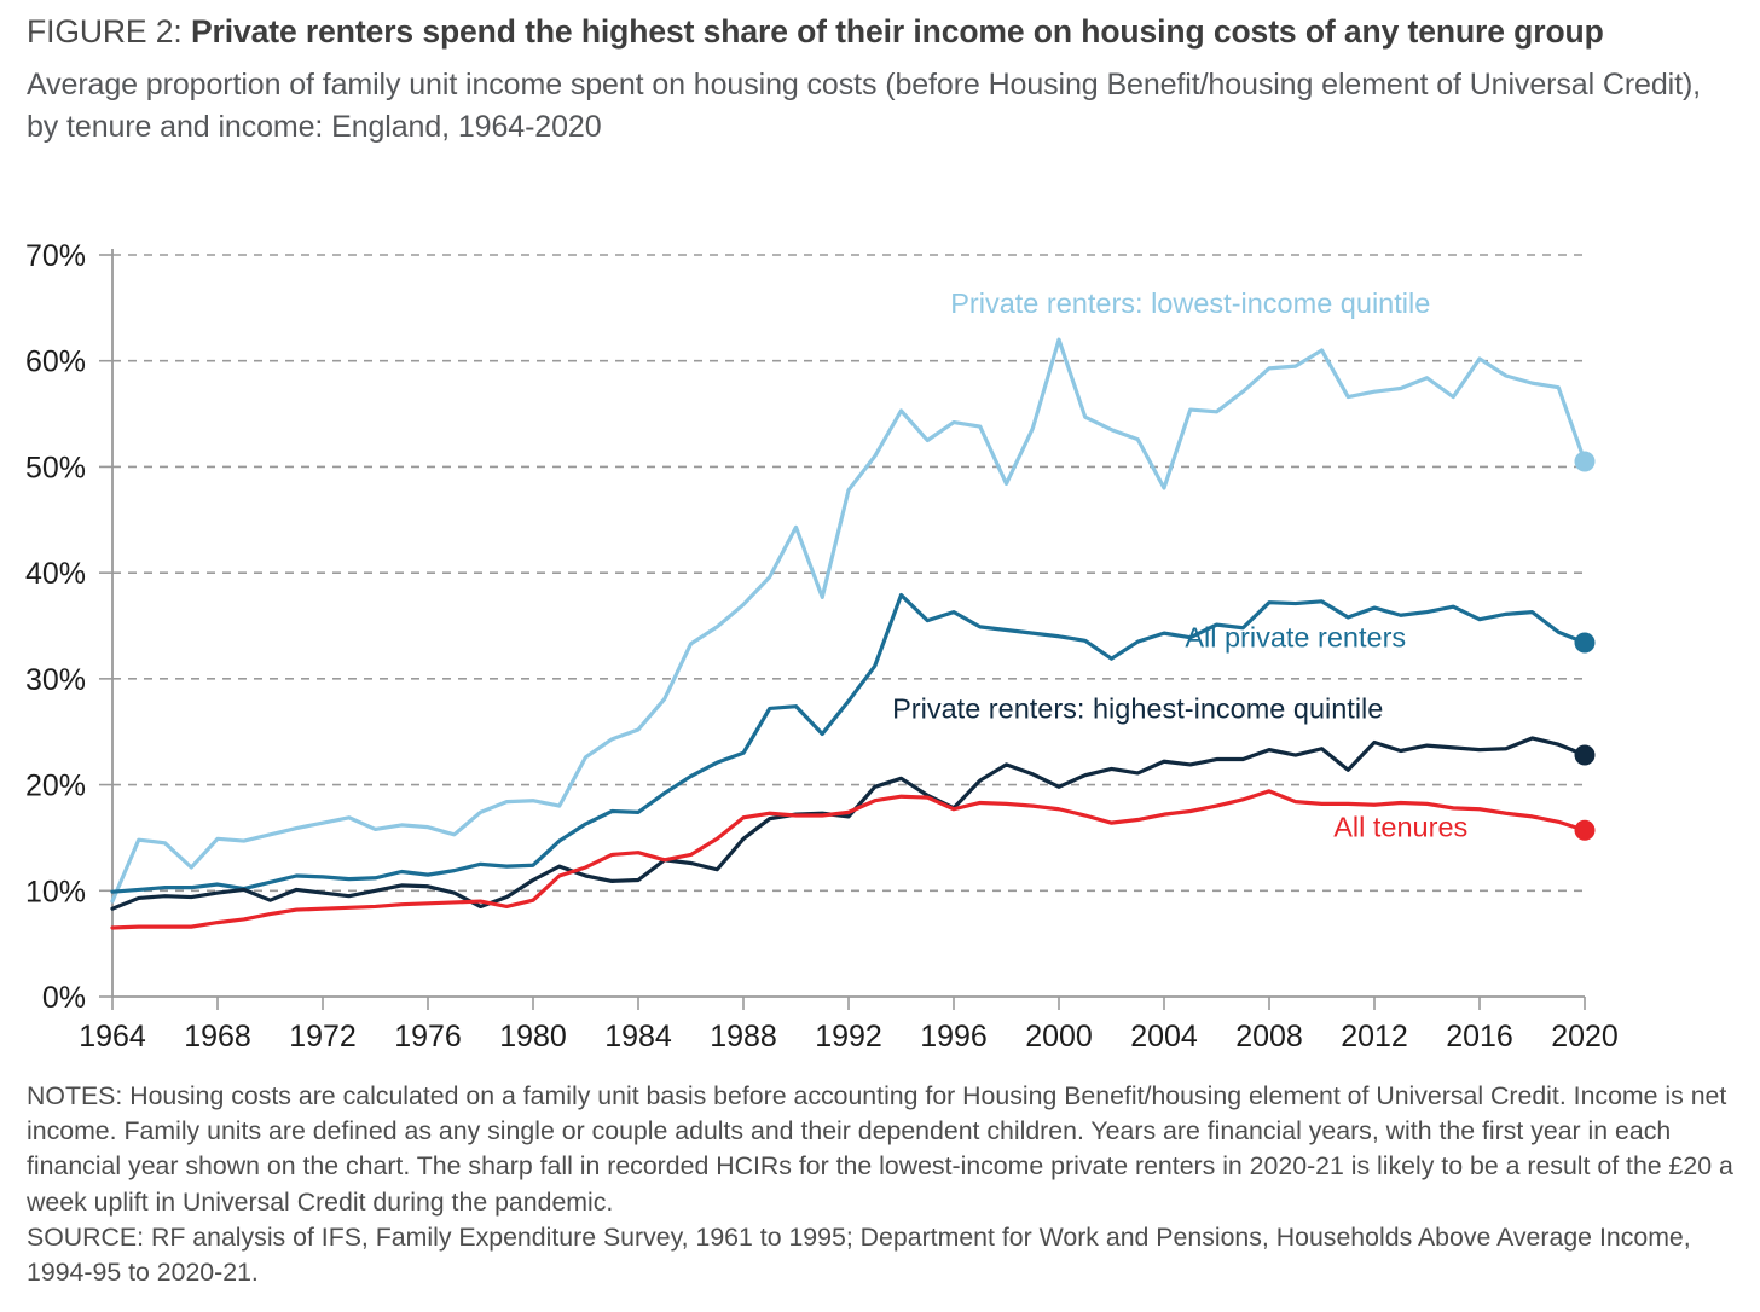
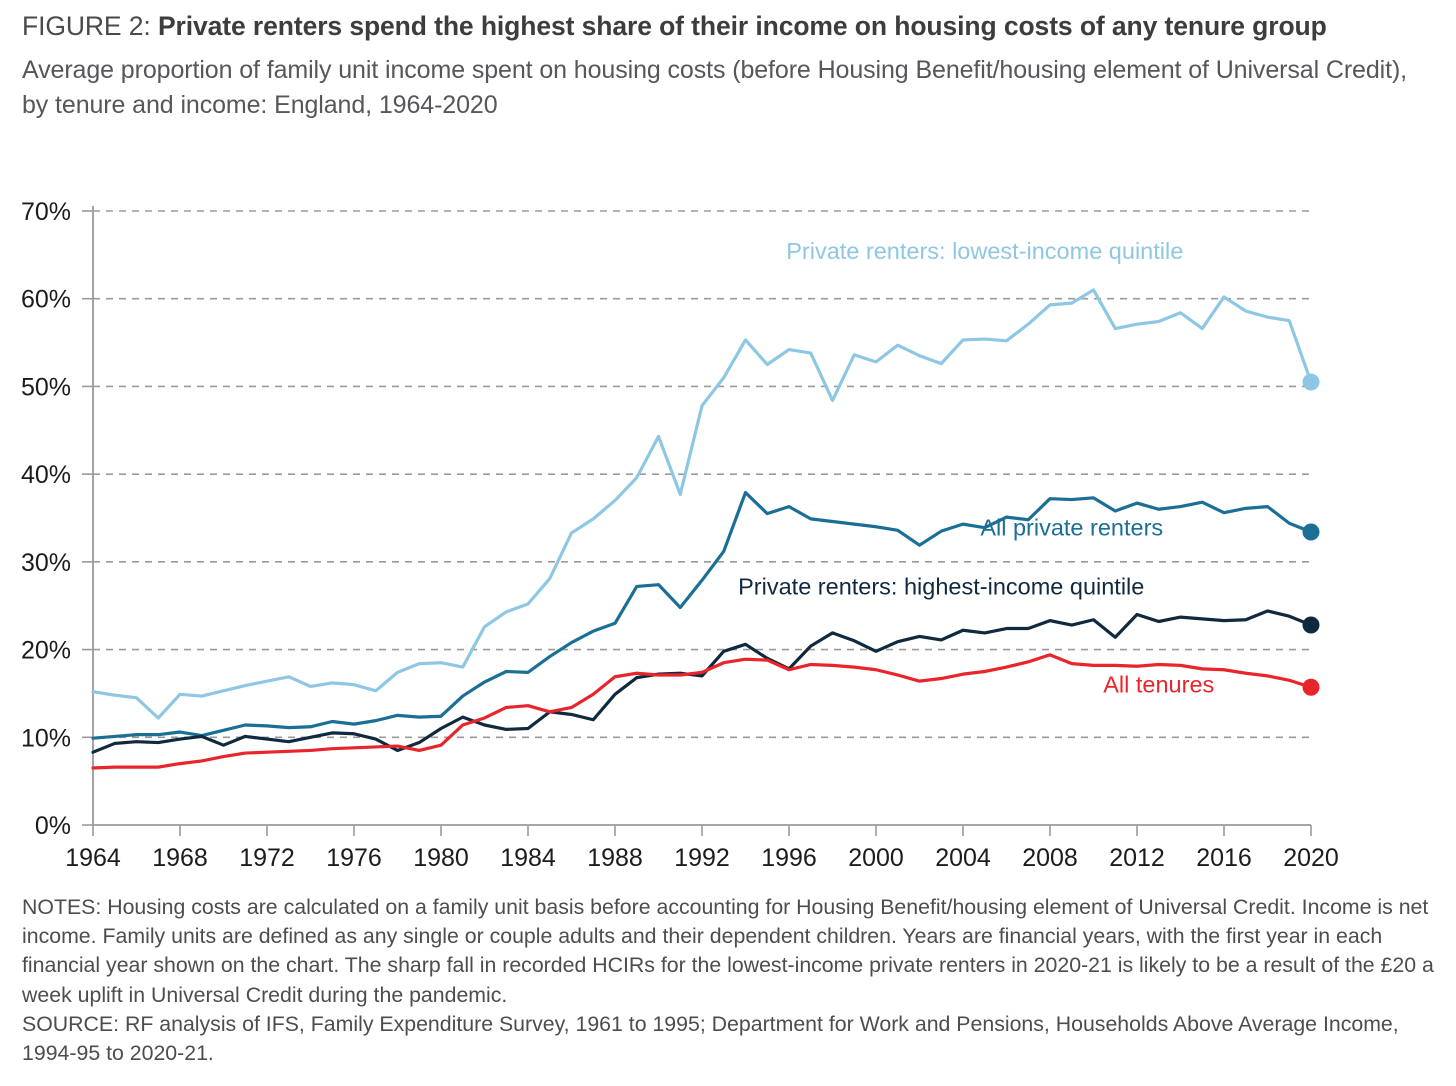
Private renters: lowest-income quintile/1964: 9% -> 15%
Private renters: lowest-income quintile/2000: 62% -> 53%
Private renters: lowest-income quintile/2004: 48% -> 55%
